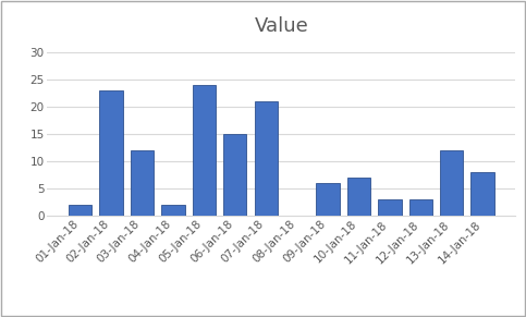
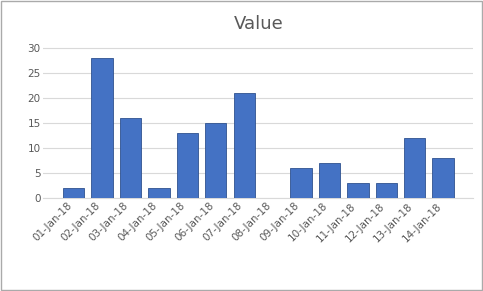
02-Jan-18: 23 -> 28
03-Jan-18: 12 -> 16
05-Jan-18: 24 -> 13
